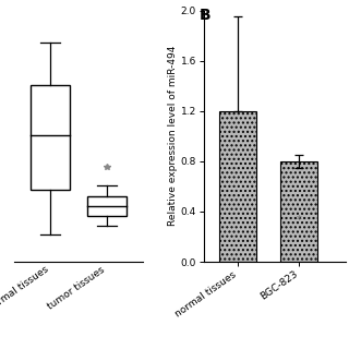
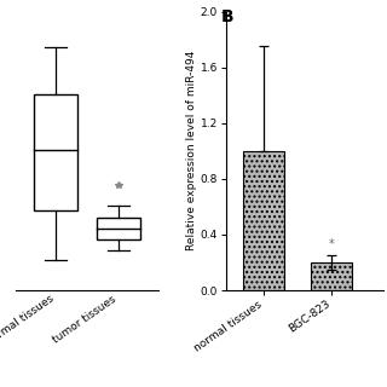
normal tissues: 1.2 -> 1.0
BGC-823: 0.8 -> 0.2
